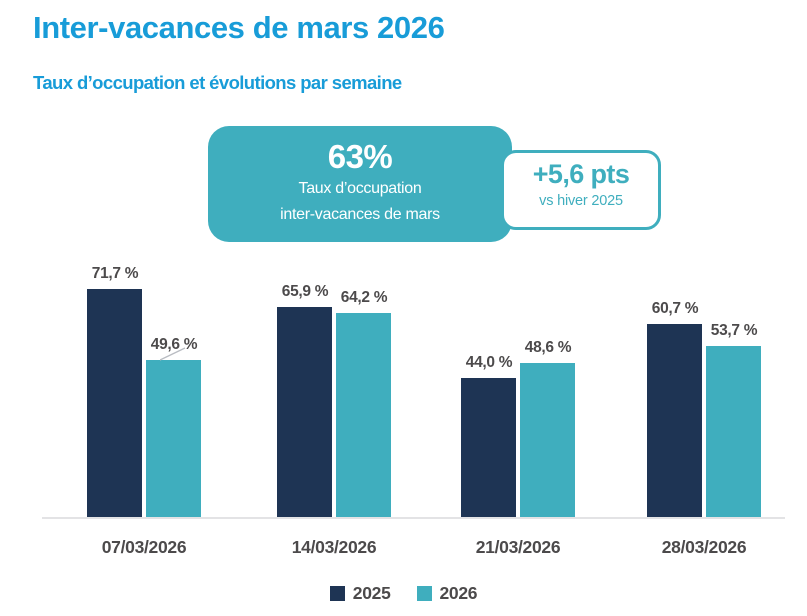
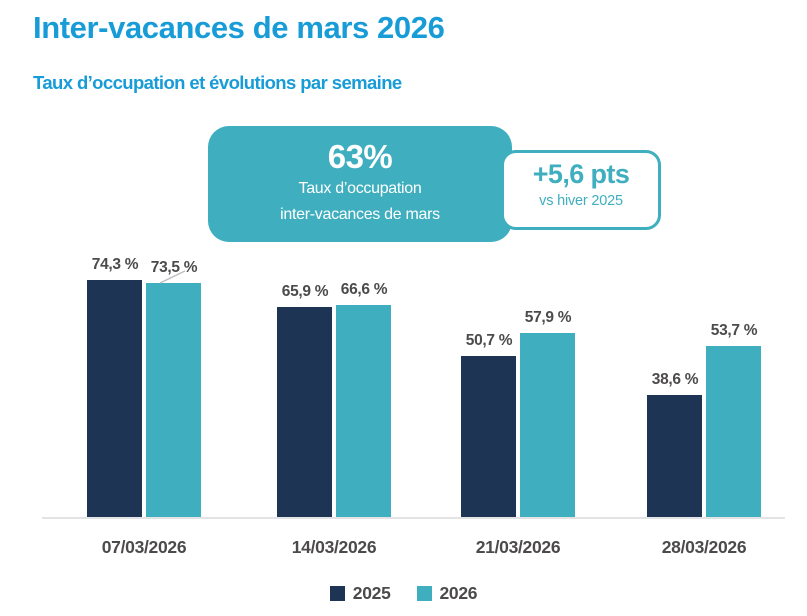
2025/07/03/2026: 71,7 -> 74,3
2026/07/03/2026: 49,6 -> 73,5
2026/14/03/2026: 64,2 -> 66,6
2025/21/03/2026: 44,0 -> 50,7
2026/21/03/2026: 48,6 -> 57,9
2025/28/03/2026: 60,7 -> 38,6
